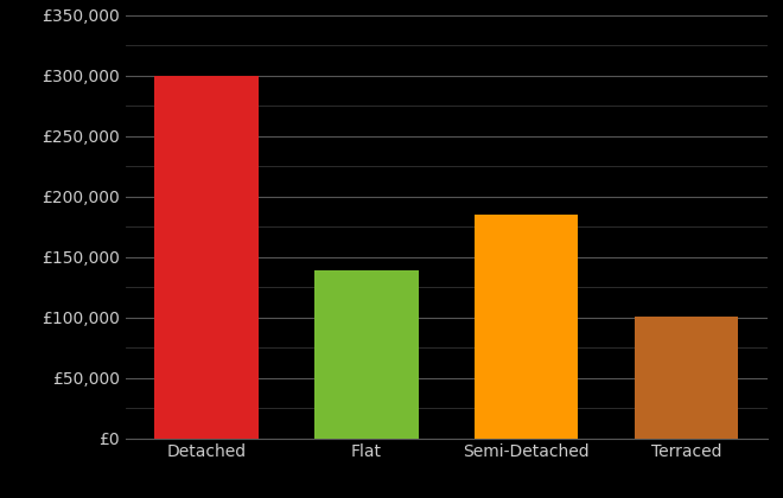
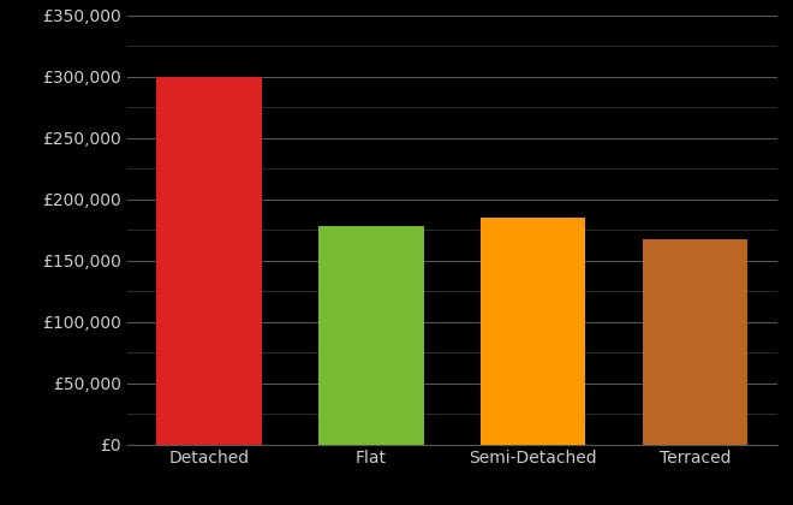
Flat: £139,000 -> £178,000
Terraced: £101,000 -> £167,000
